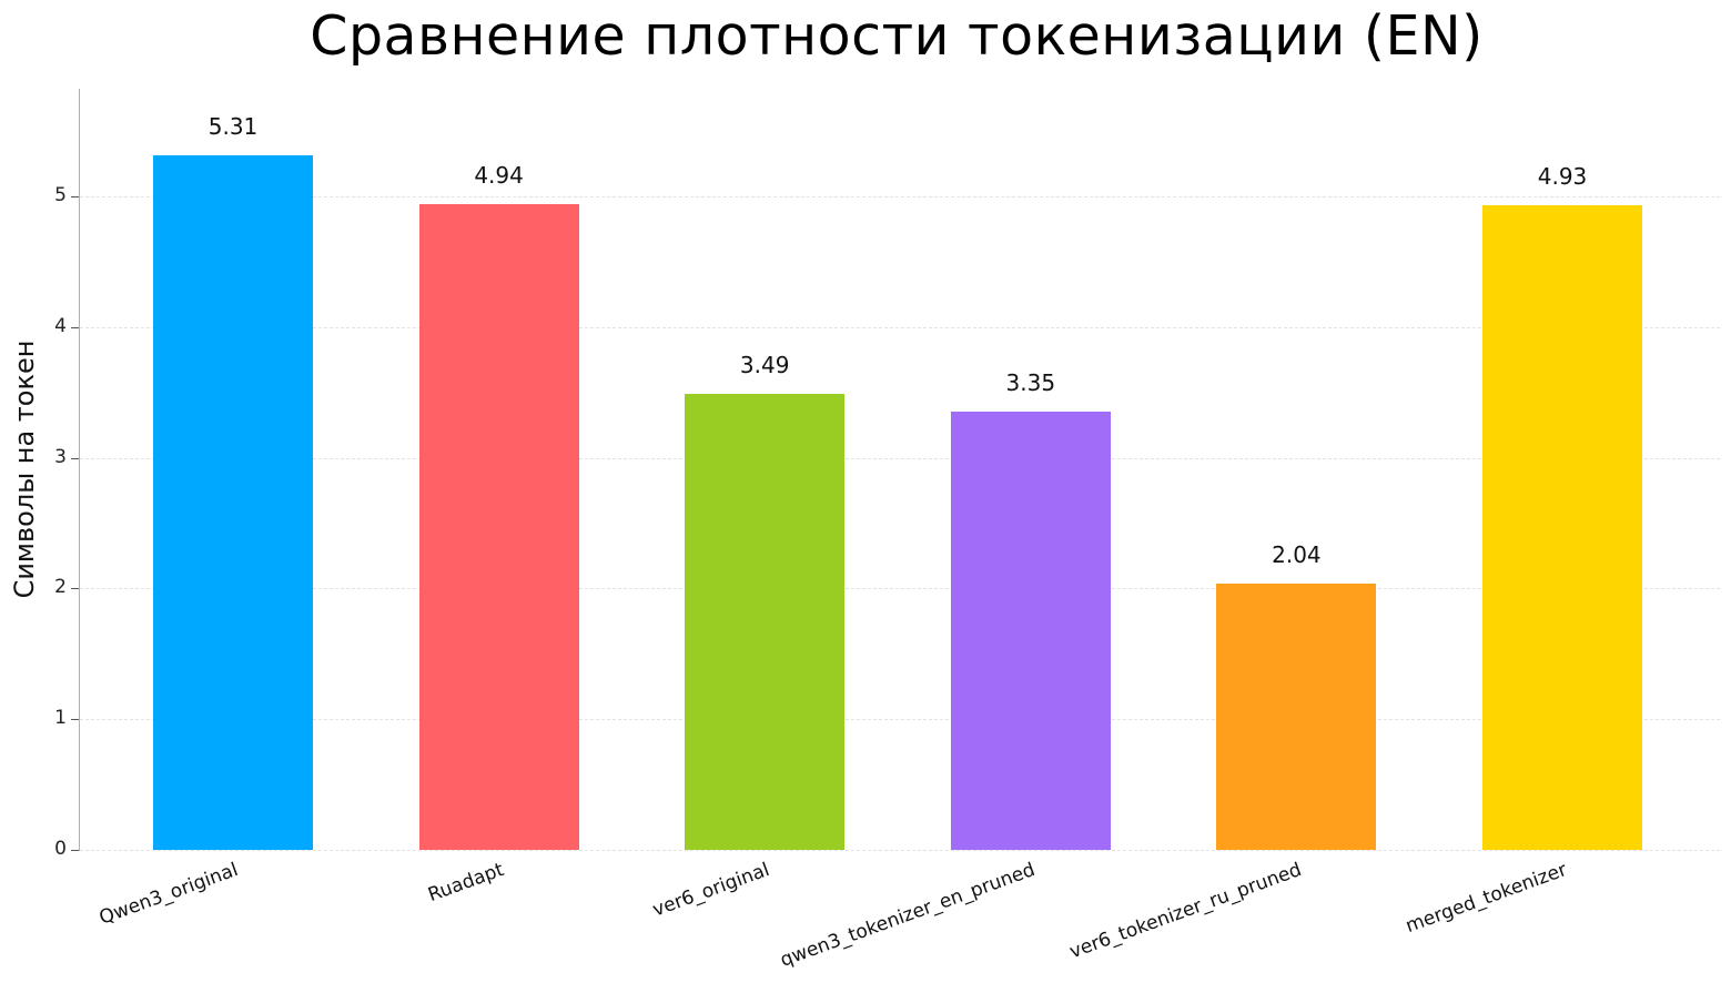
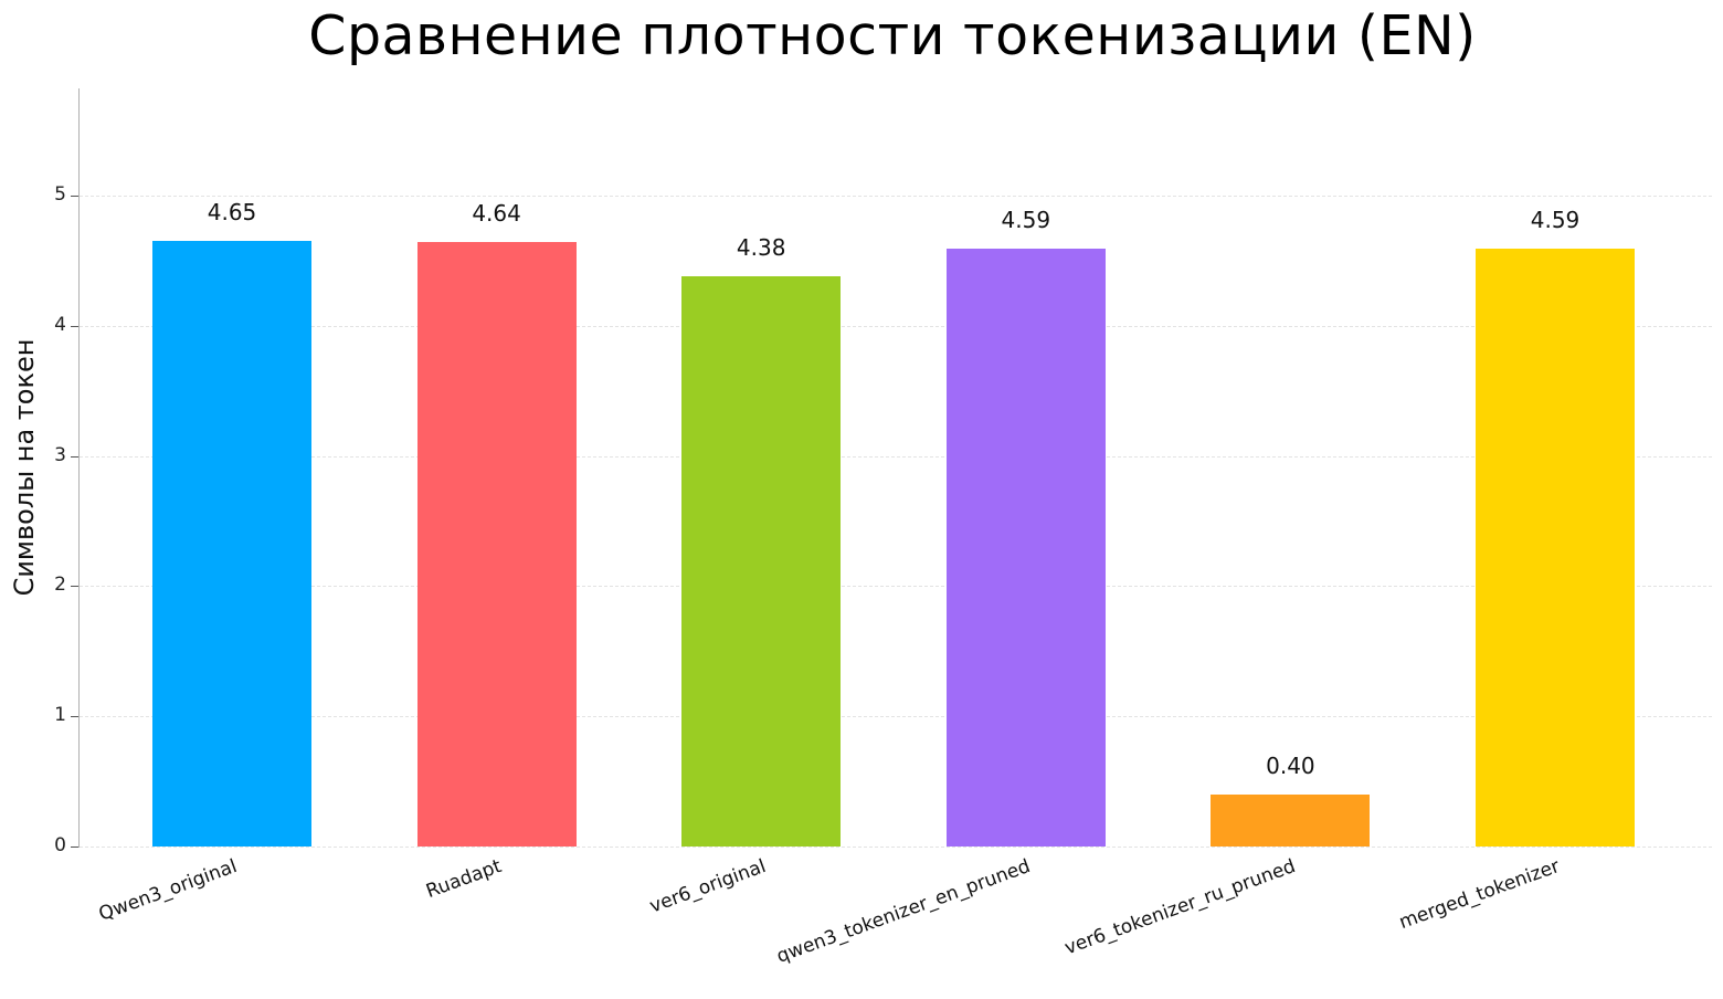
Qwen3_original: 5.31 -> 4.65
Ruadapt: 4.94 -> 4.64
ver6_original: 3.49 -> 4.38
qwen3_tokenizer_en_pruned: 3.35 -> 4.59
ver6_tokenizer_ru_pruned: 2.04 -> 0.40
merged_tokenizer: 4.93 -> 4.59
